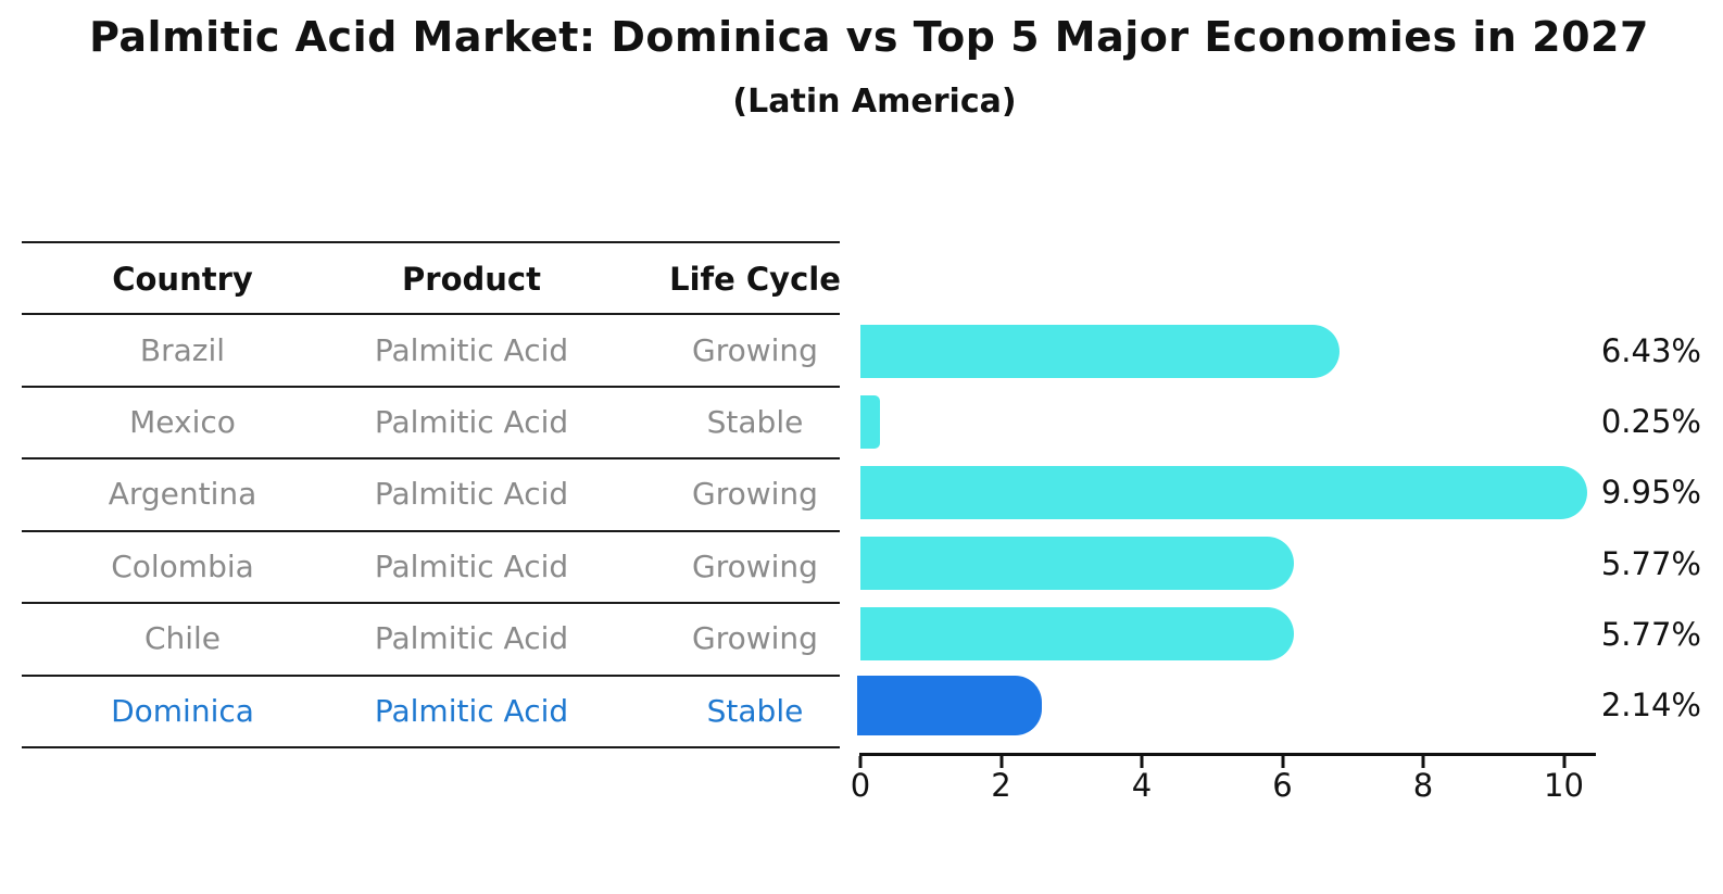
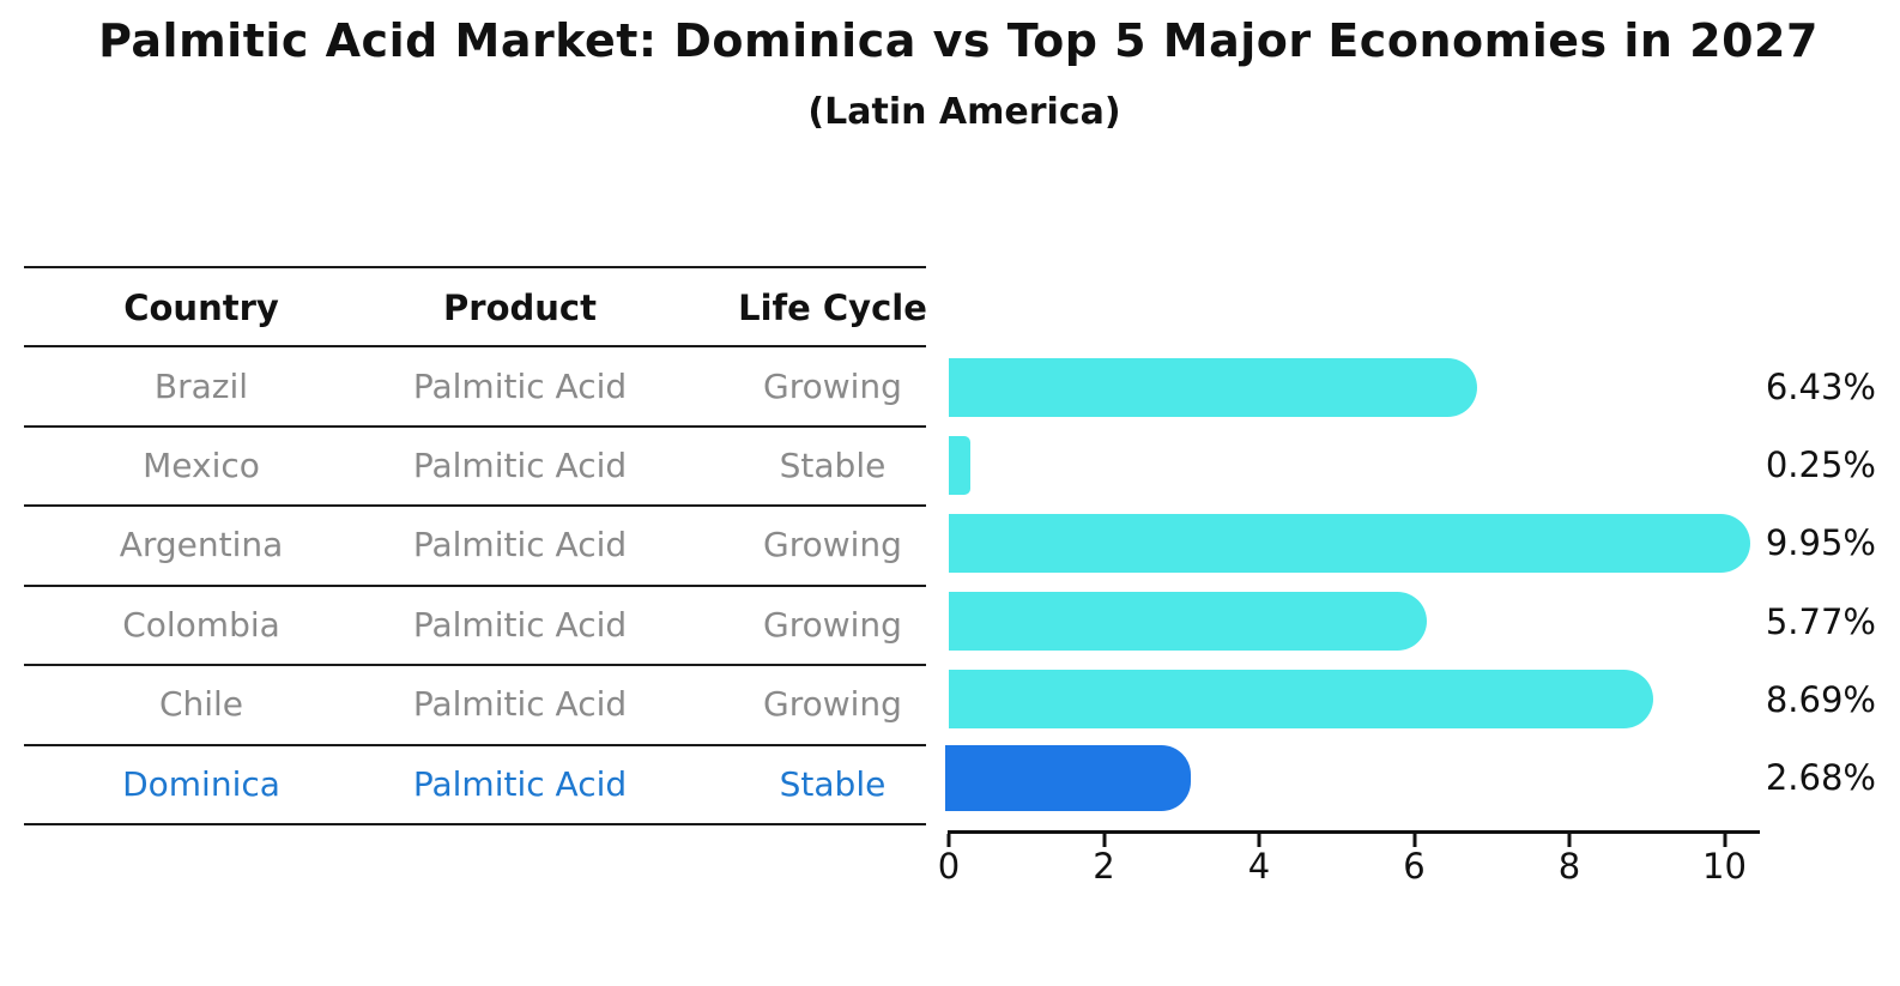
Chile: 5.77% -> 8.69%
Dominica: 2.14% -> 2.68%
